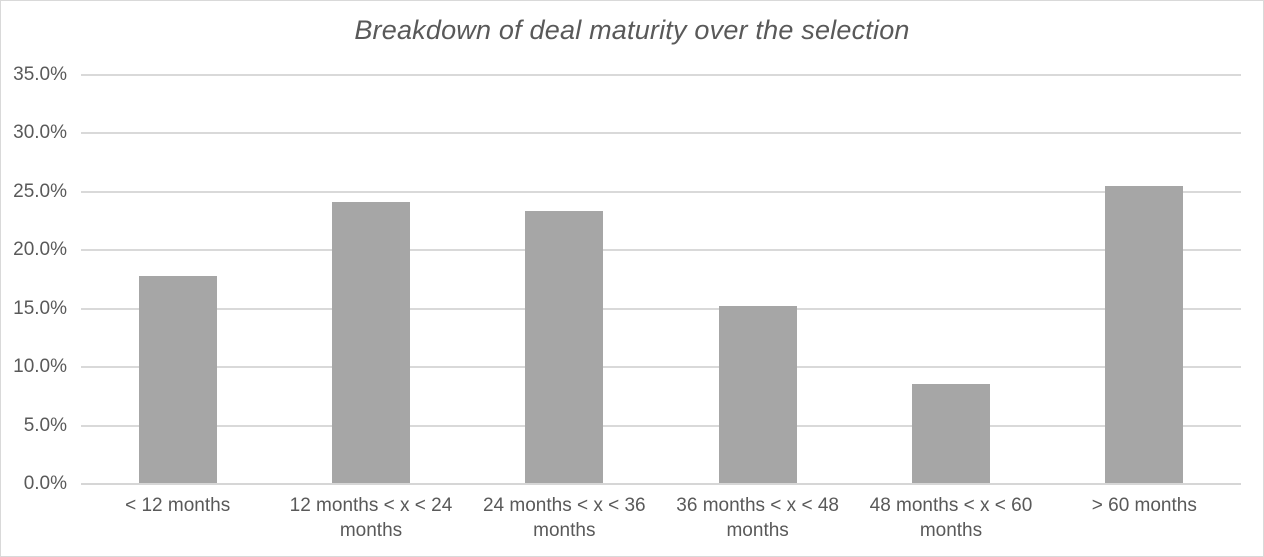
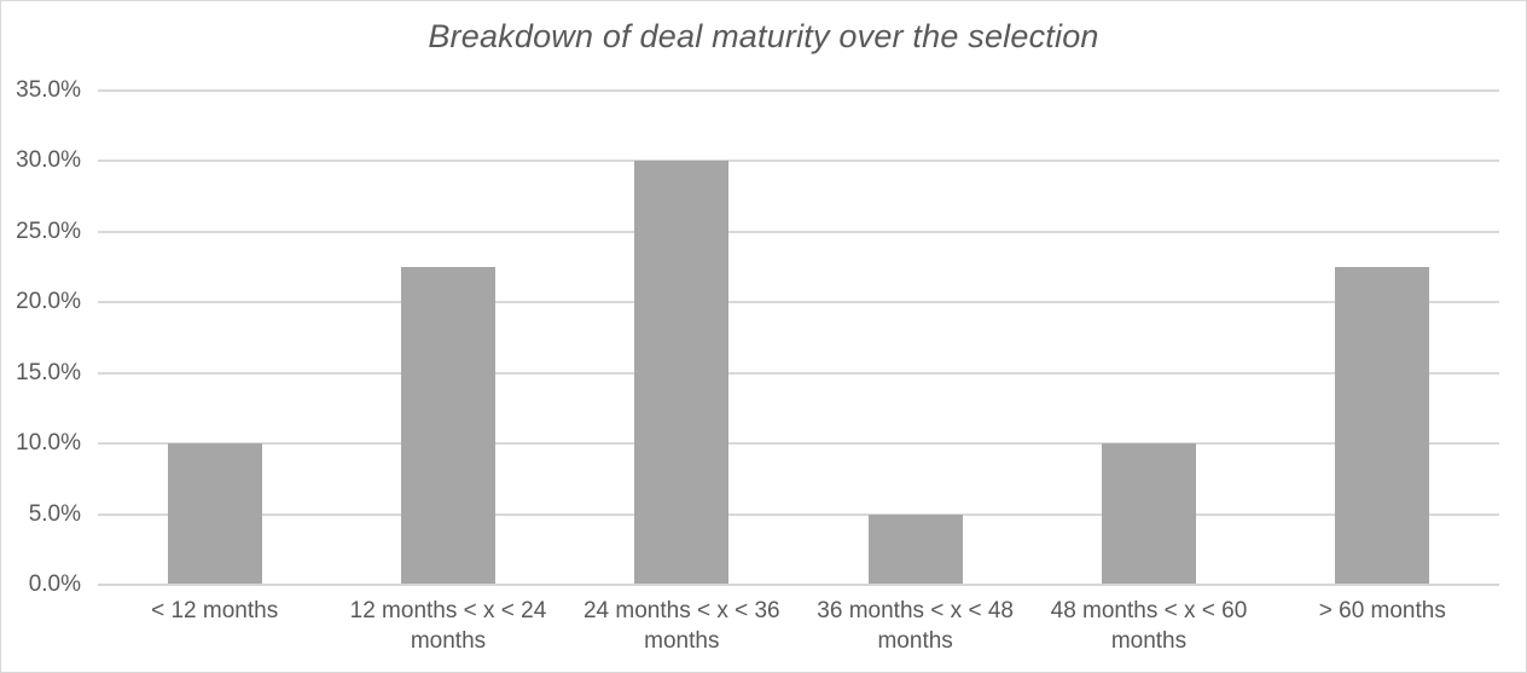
< 12 months: 17.8% -> 10.0%
12 months < x < 24 months: 24.1% -> 22.5%
24 months < x < 36 months: 23.4% -> 30.0%
36 months < x < 48 months: 15.2% -> 5.0%
48 months < x < 60 months: 8.6% -> 10.0%
> 60 months: 25.5% -> 22.5%
